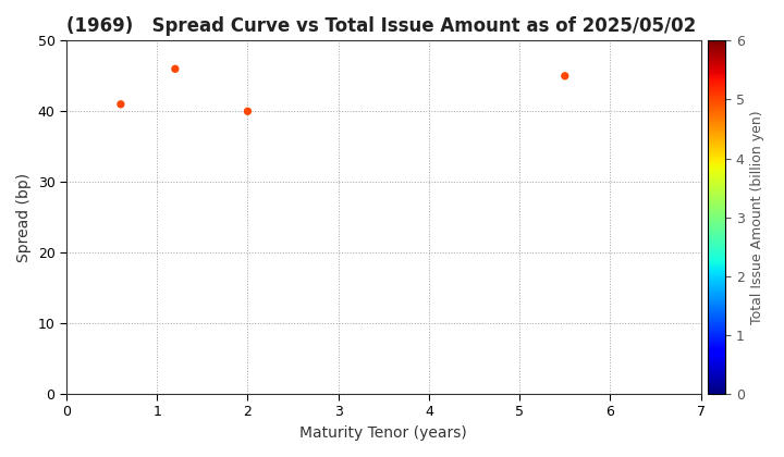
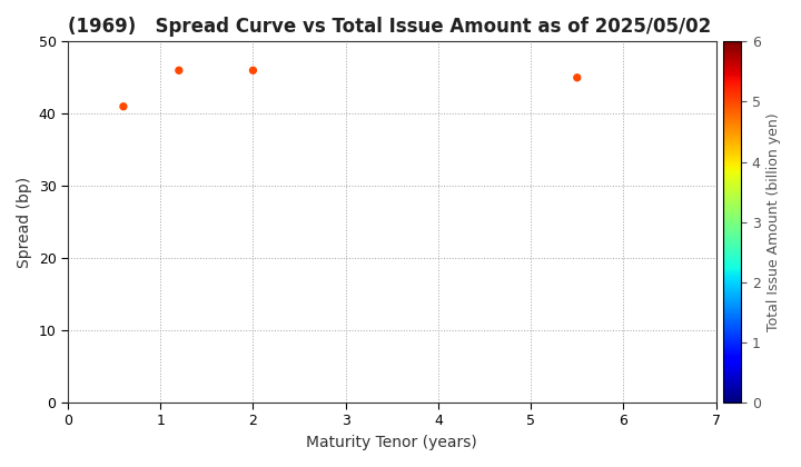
2: 40 -> 46
